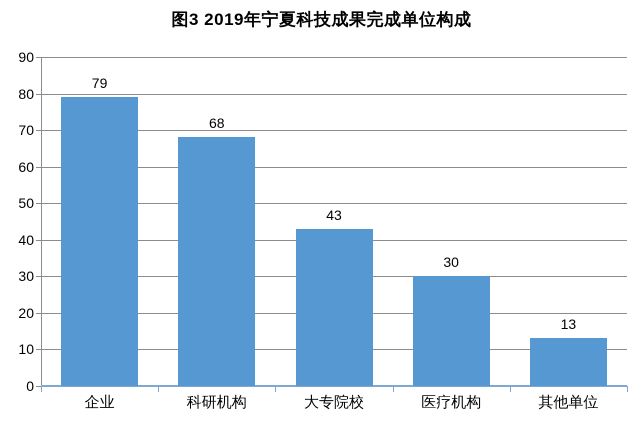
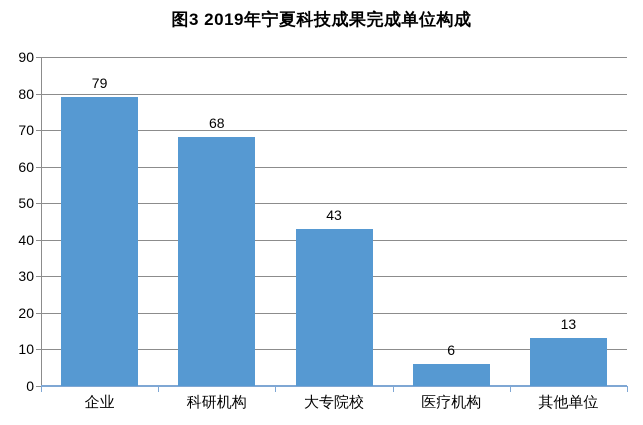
医疗机构: 30 -> 6
